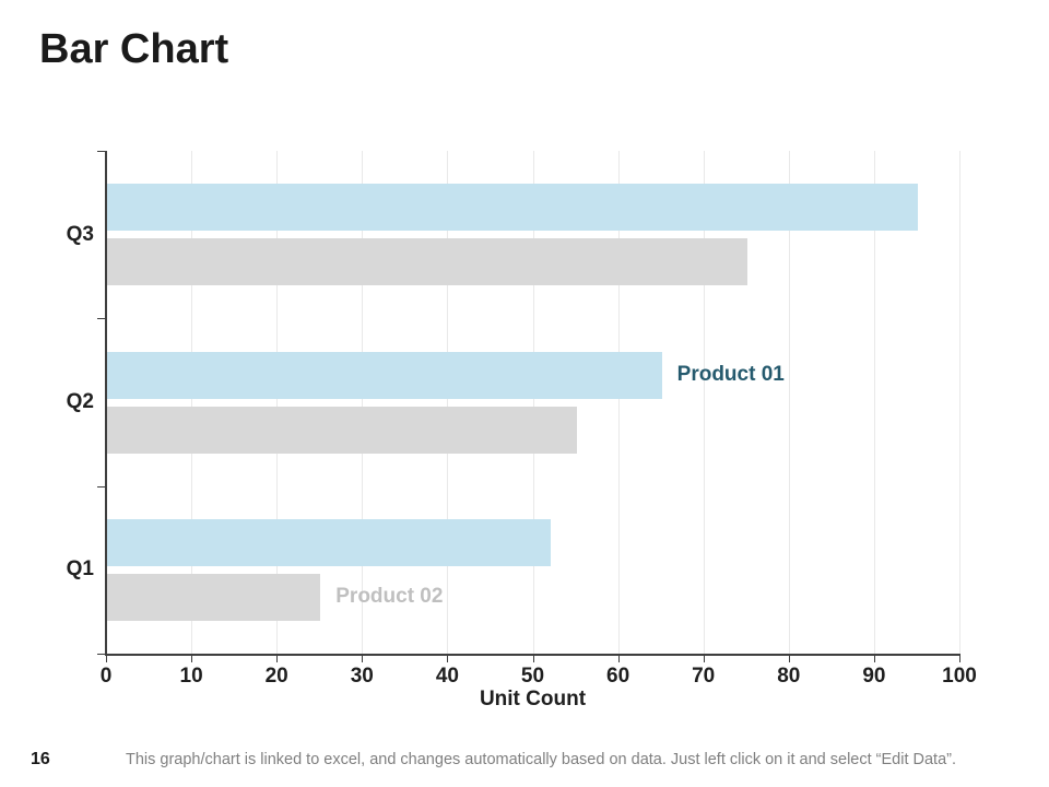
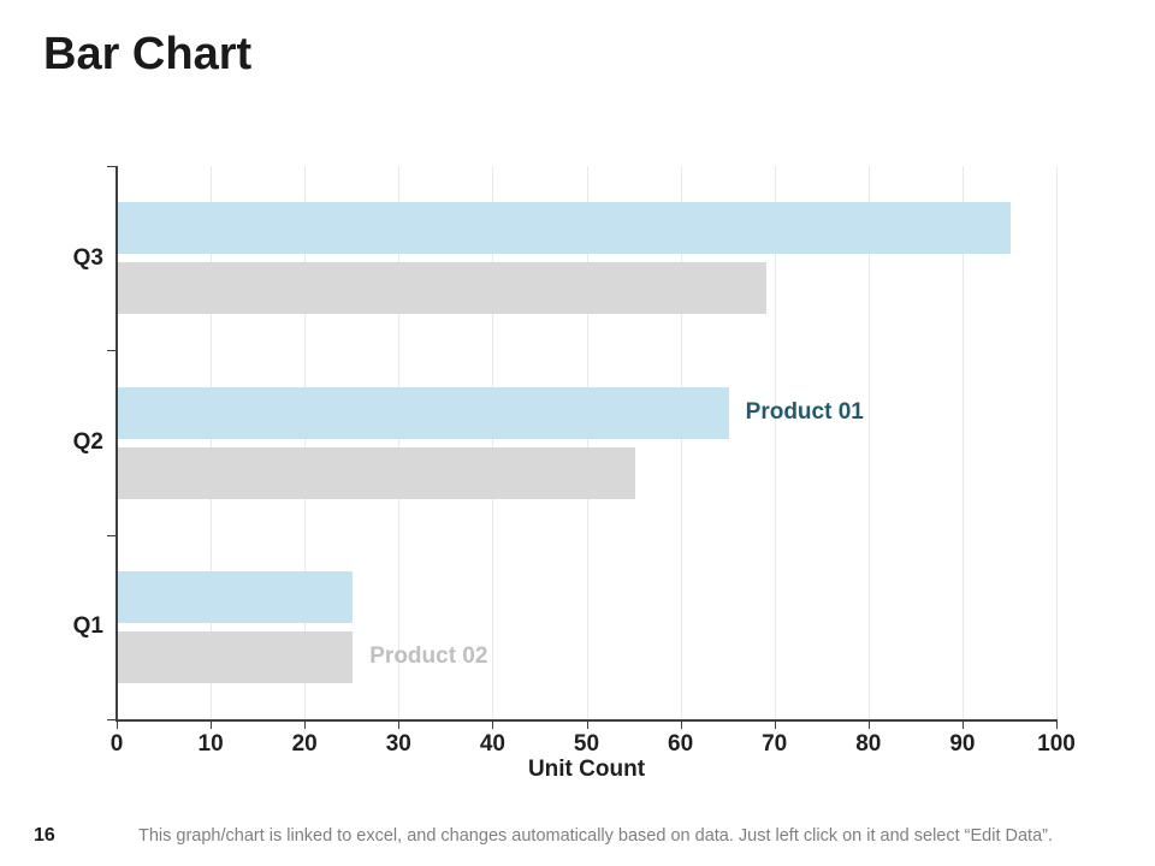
Product 02/Q3: 75 -> 69
Product 01/Q1: 52 -> 25
